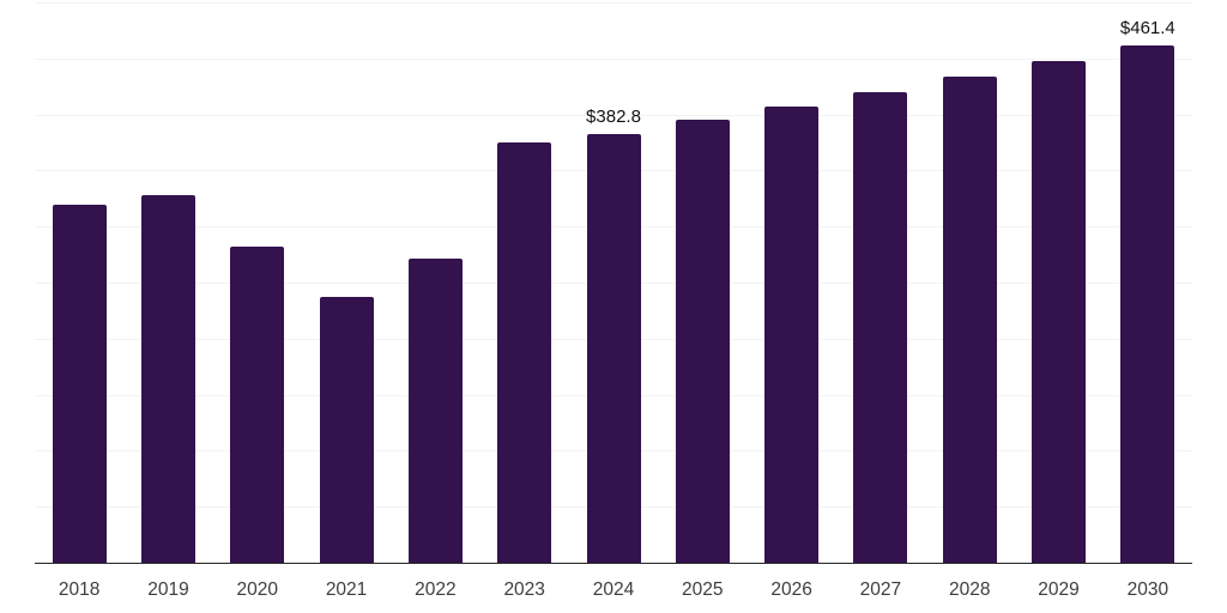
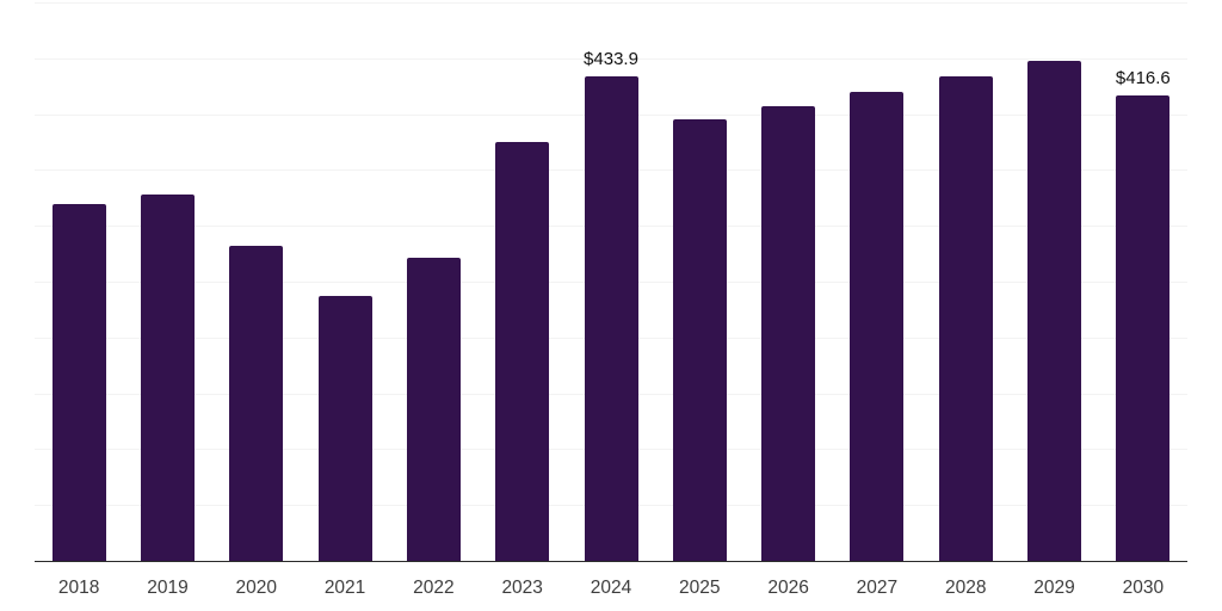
2024: $382.8 -> $433.9
2030: $461.4 -> $416.6
